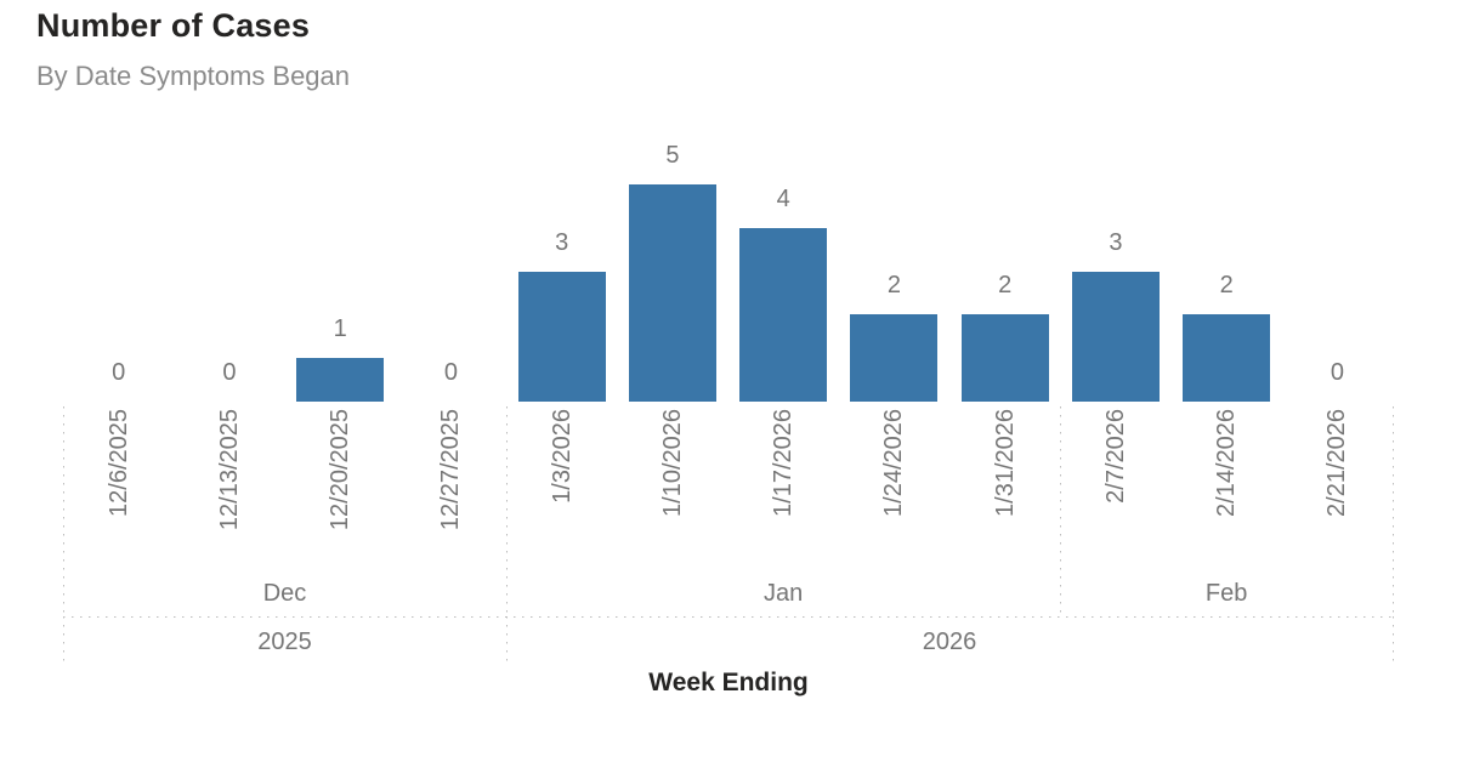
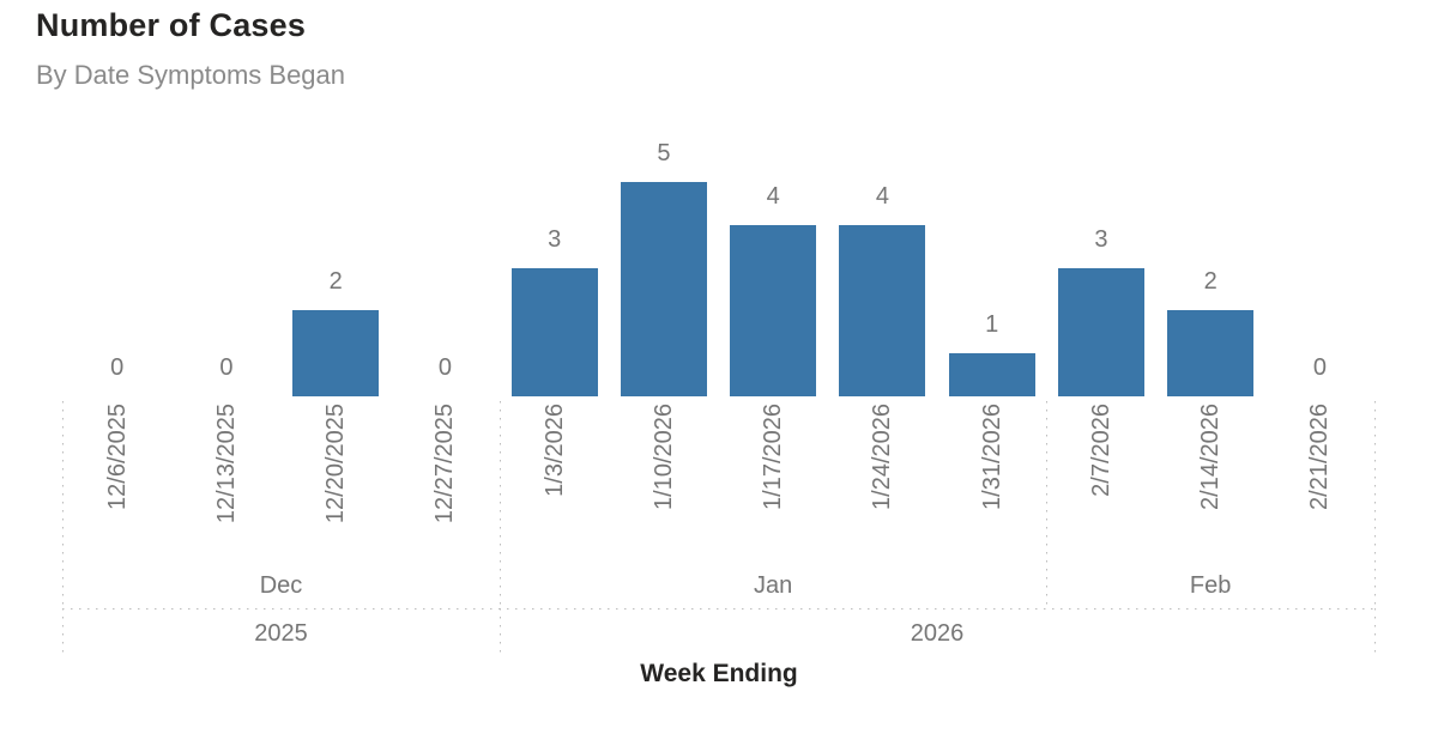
12/20/2025: 1 -> 2
1/24/2026: 2 -> 4
1/31/2026: 2 -> 1
